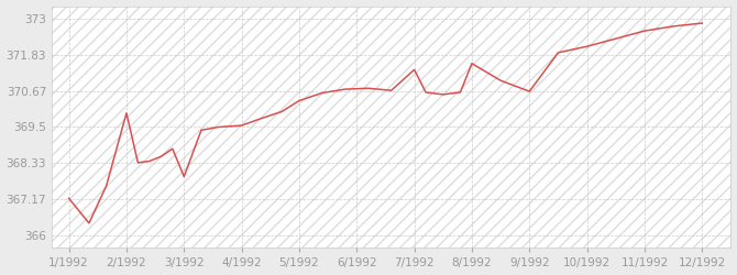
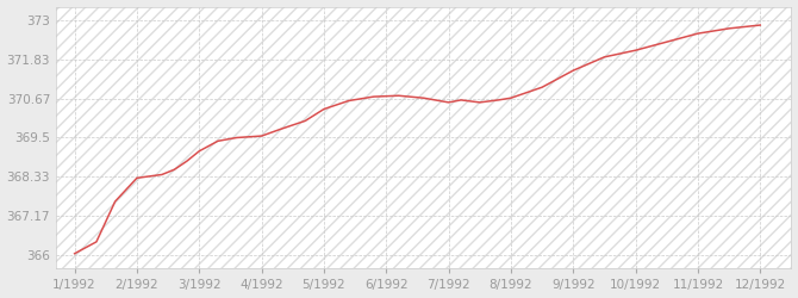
1/1992: 367.20 -> 366.05
2/1992: 369.95 -> 368.30
3/1992: 367.90 -> 369.10
7/1992: 371.35 -> 370.55
8/1992: 371.55 -> 370.68
9/1992: 370.65 -> 371.50
